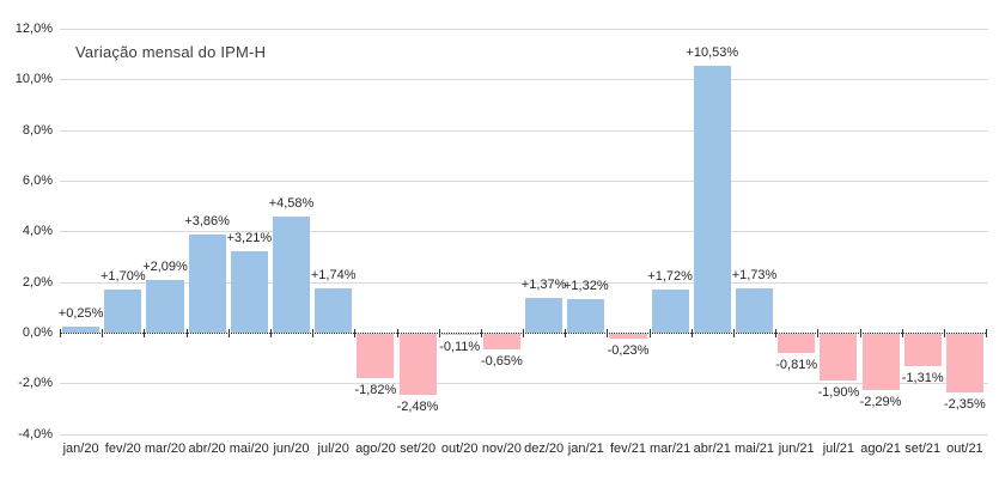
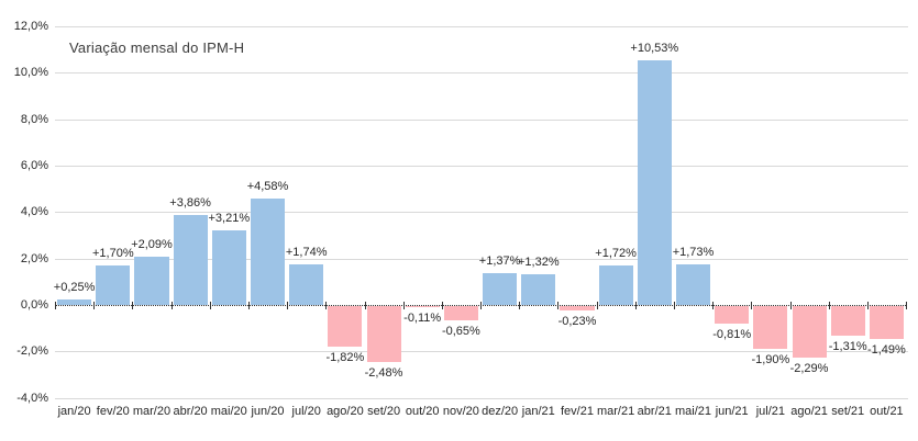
out/21: -2,35% -> -1,49%
